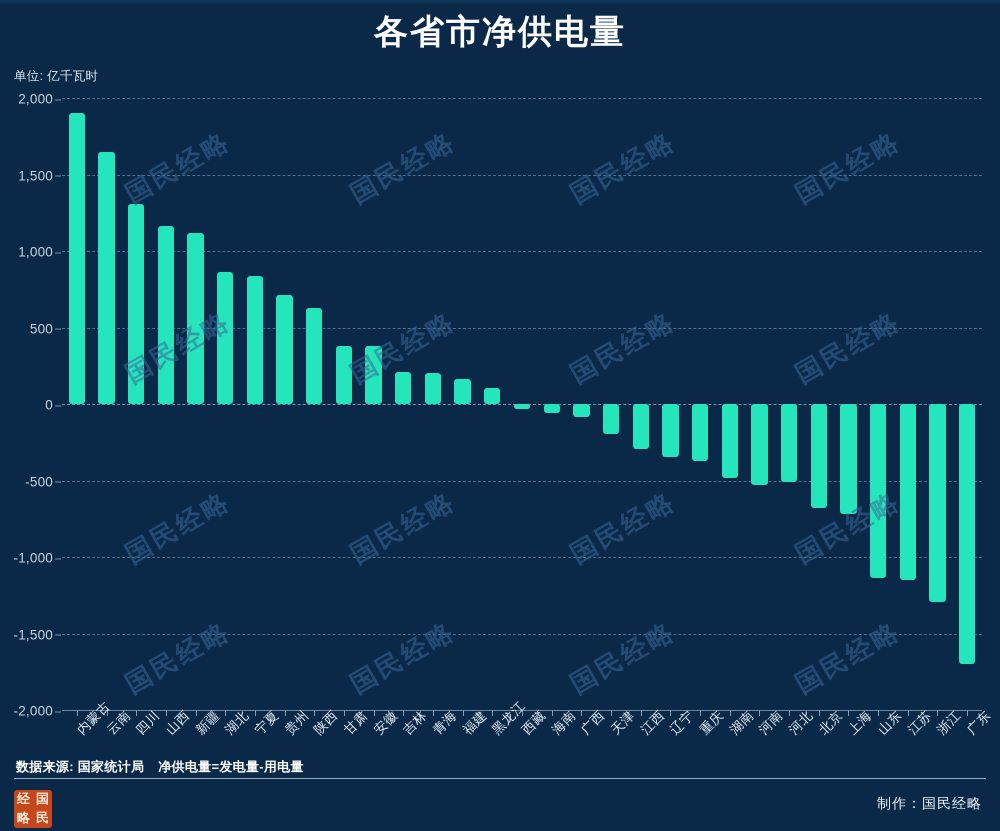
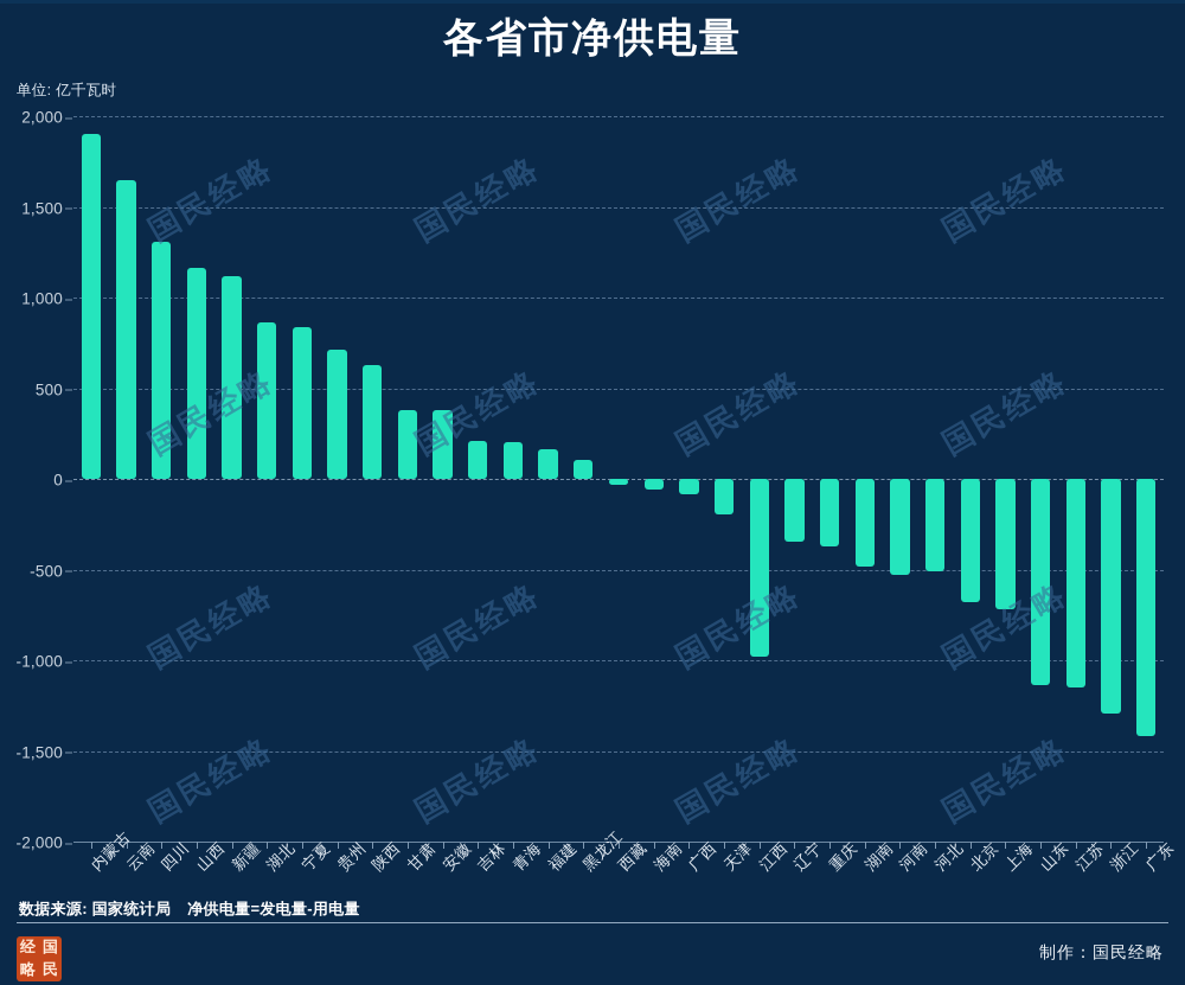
江西: -290 -> -980
广东: -1700 -> -1420
